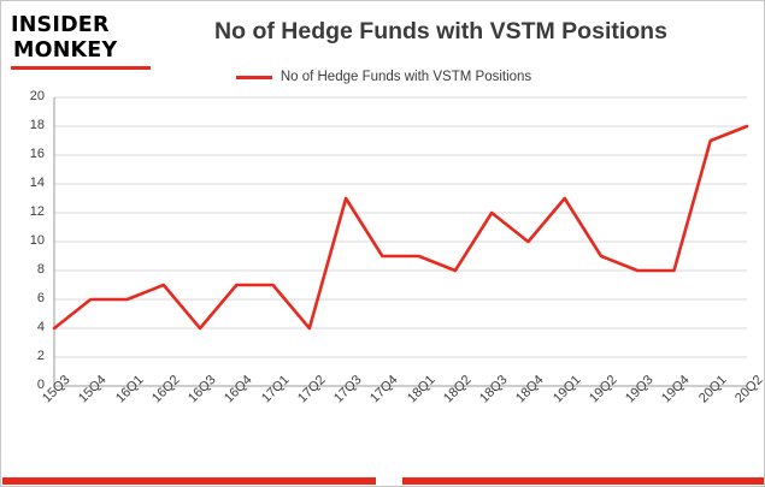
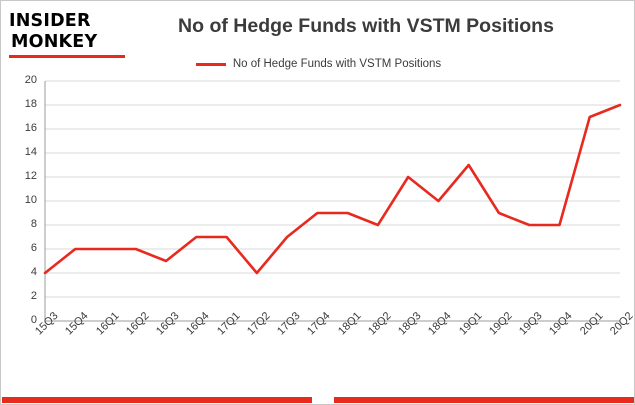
16Q2: 7 -> 6
16Q3: 4 -> 5
17Q3: 13 -> 7
